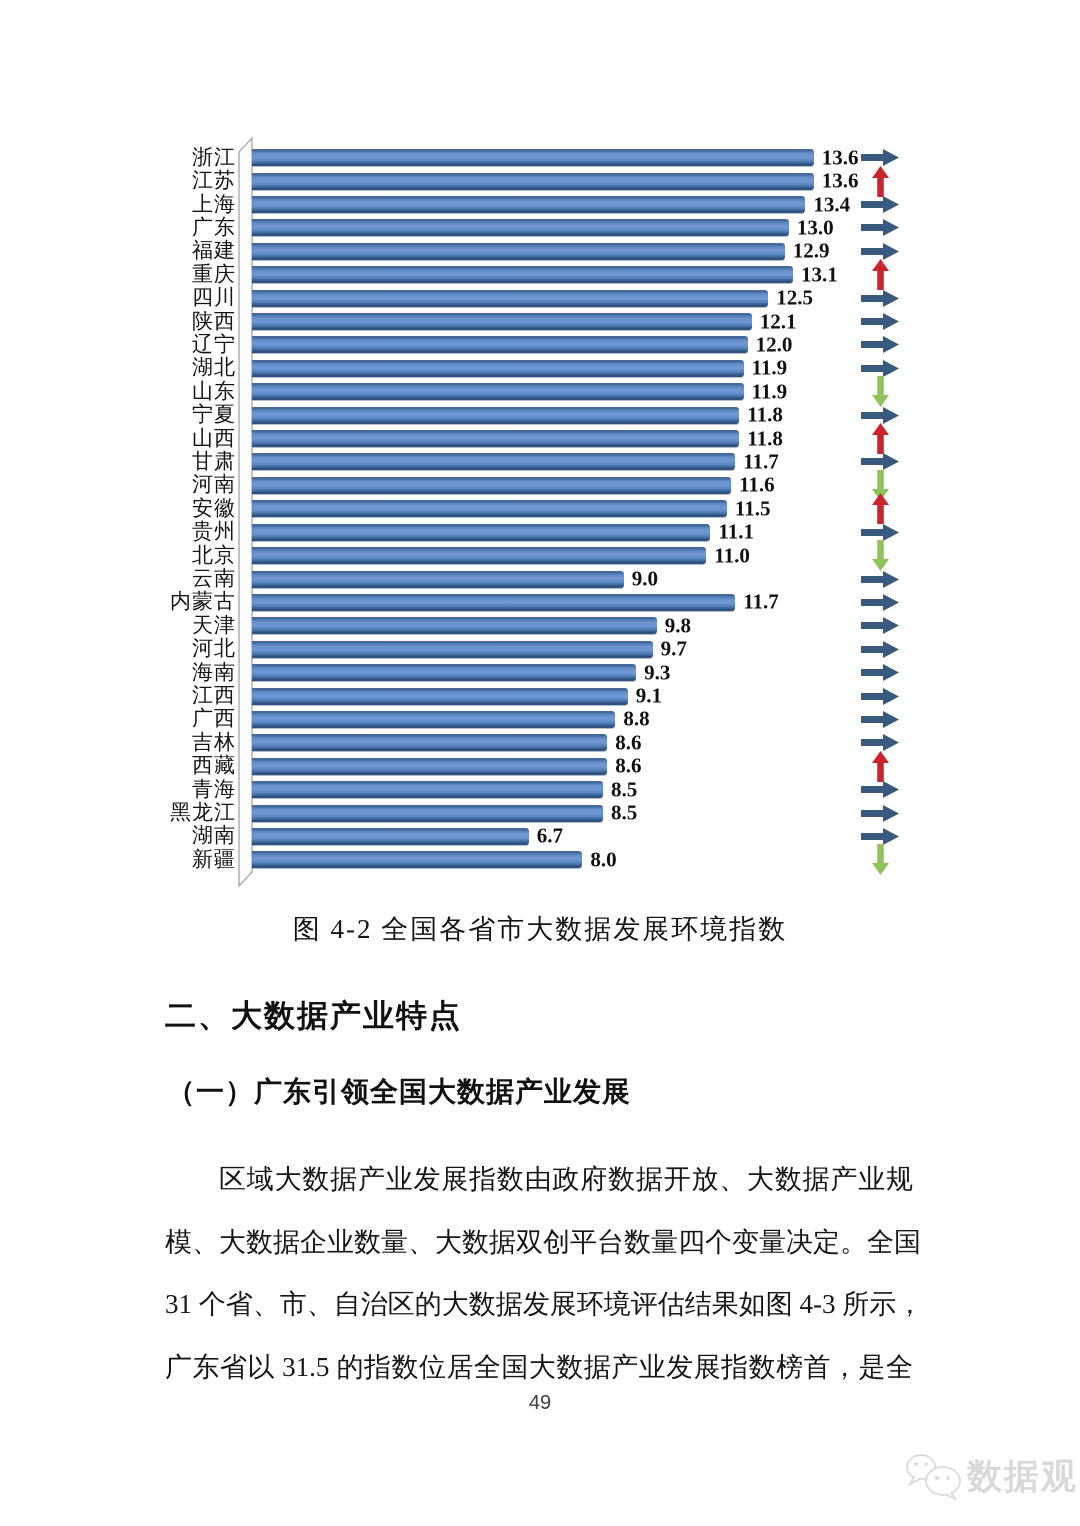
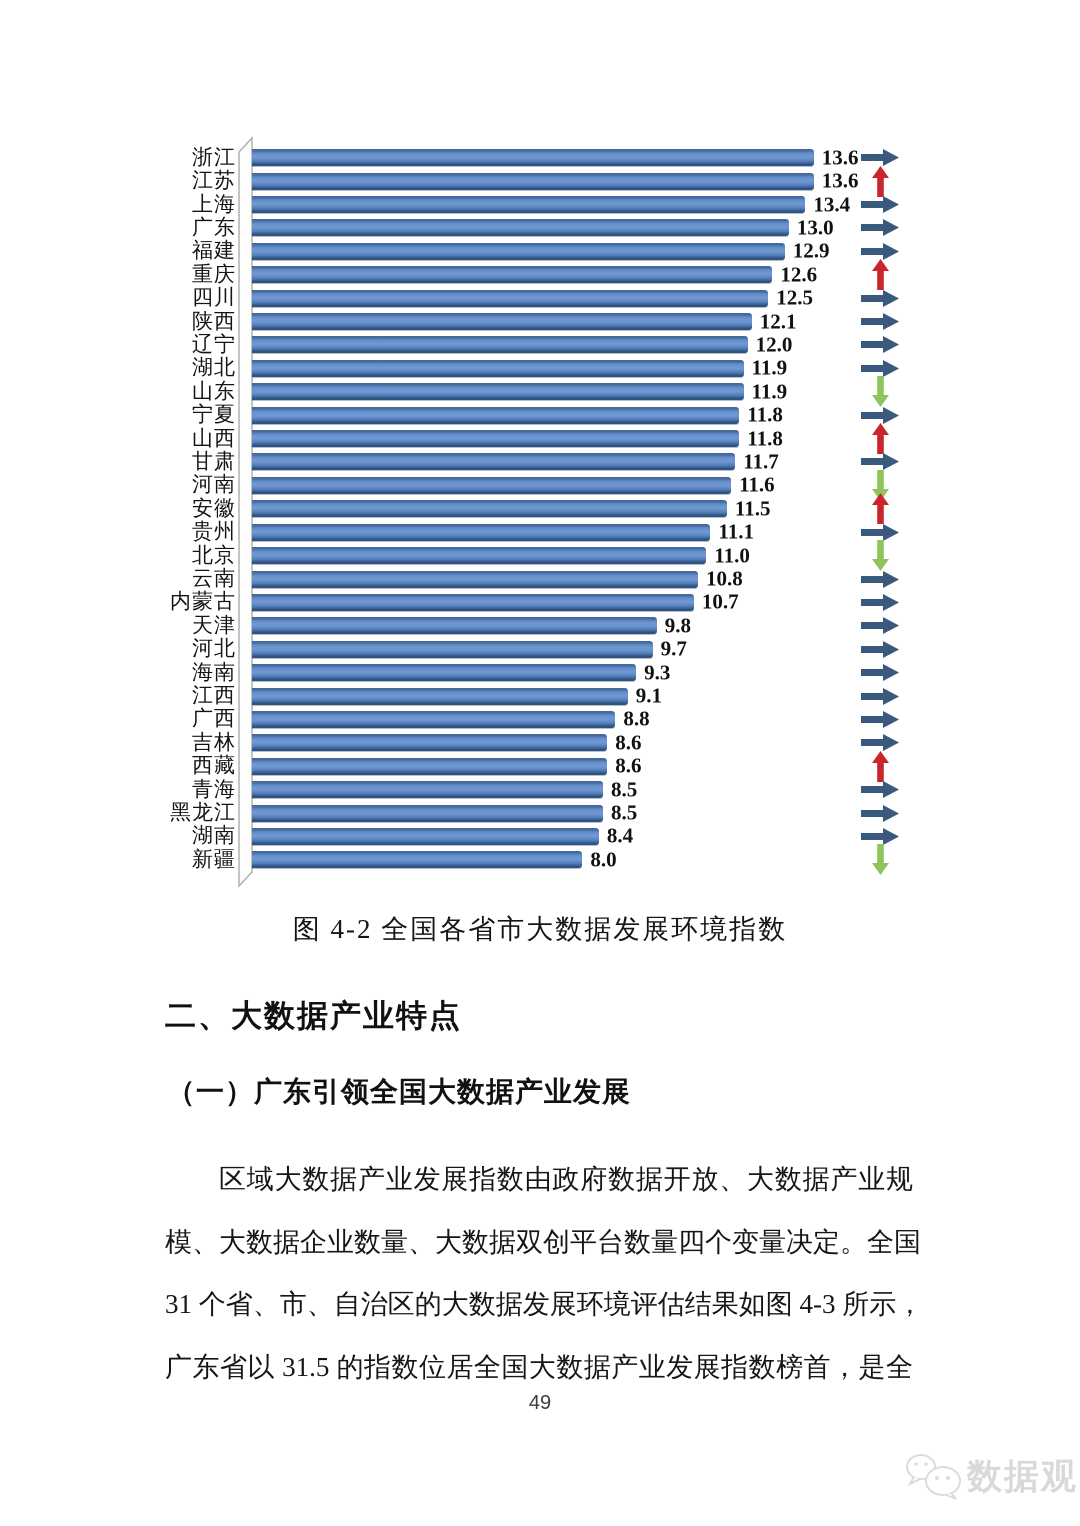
重庆: 13.1 -> 12.6
云南: 9.0 -> 10.8
内蒙古: 11.7 -> 10.7
湖南: 6.7 -> 8.4
